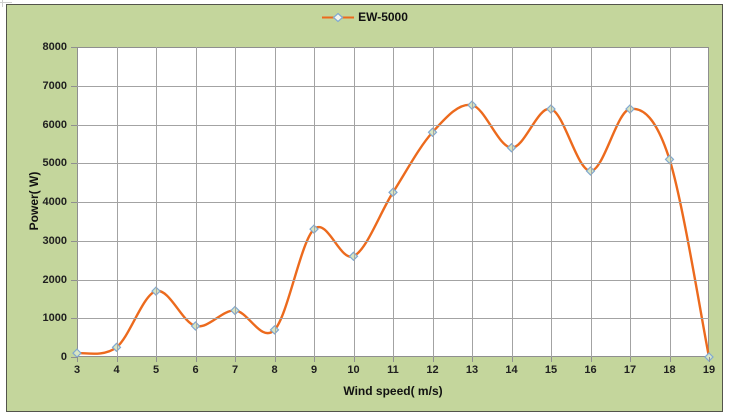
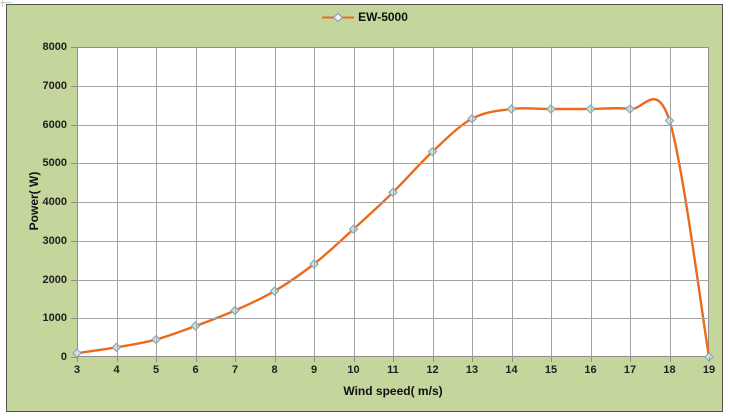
5: 1700 -> 400
8: 700 -> 1700
9: 3300 -> 2400
10: 2600 -> 3300
12: 5800 -> 5300
13: 6500 -> 6200
14: 5400 -> 6400
16: 4800 -> 6400
18: 5100 -> 6100
